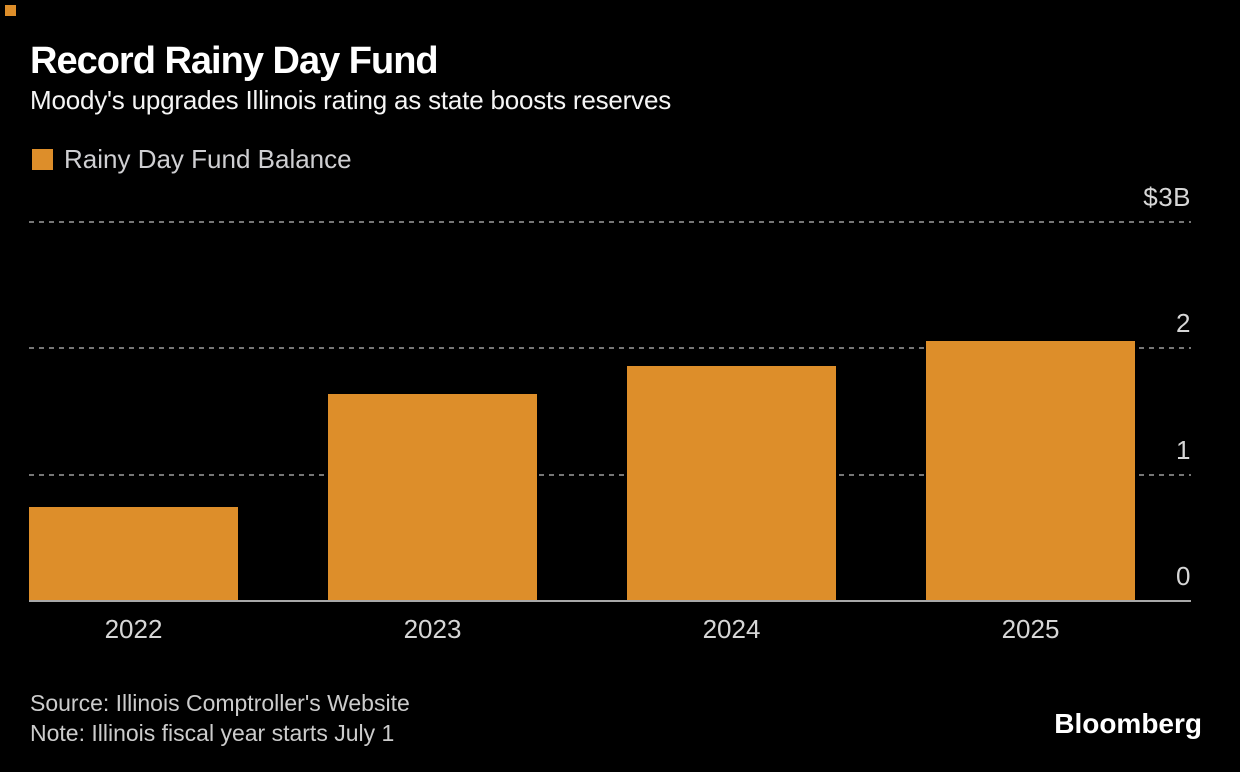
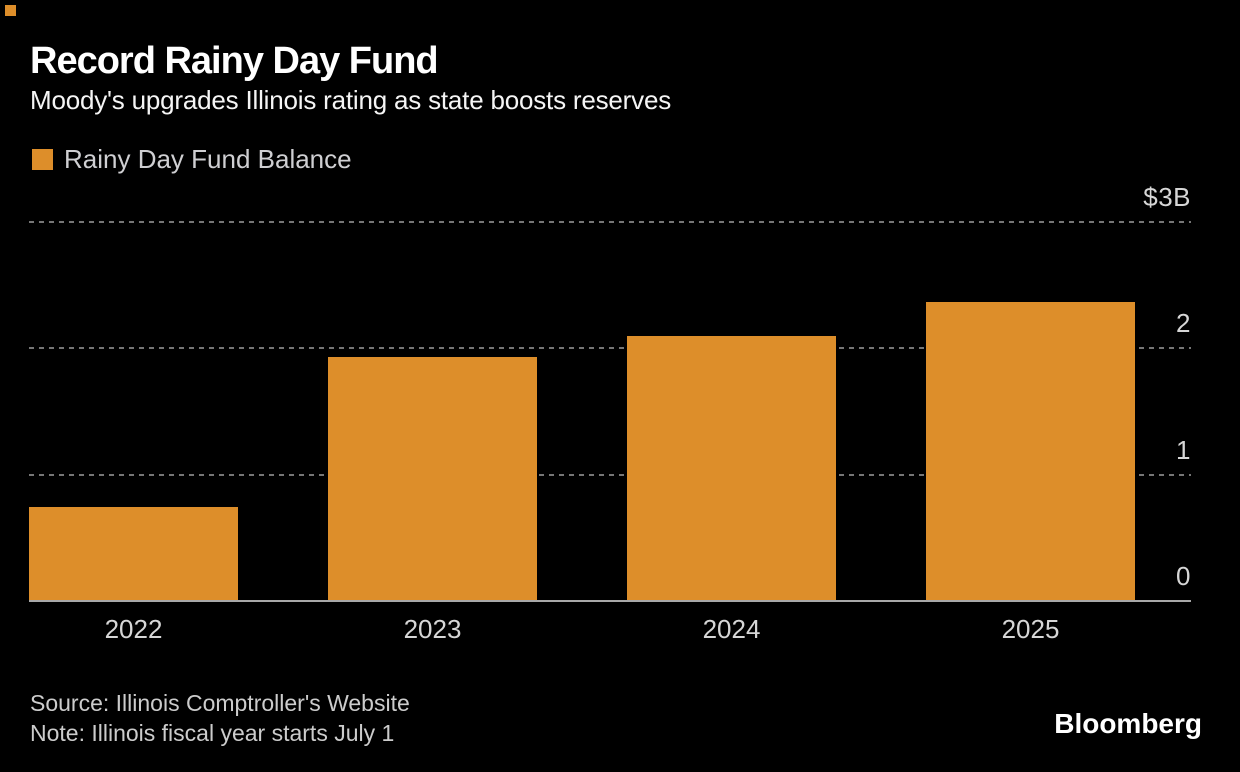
2023: $1.63B -> $1.92B
2024: $1.85B -> $2.09B
2025: $2.05B -> $2.36B
